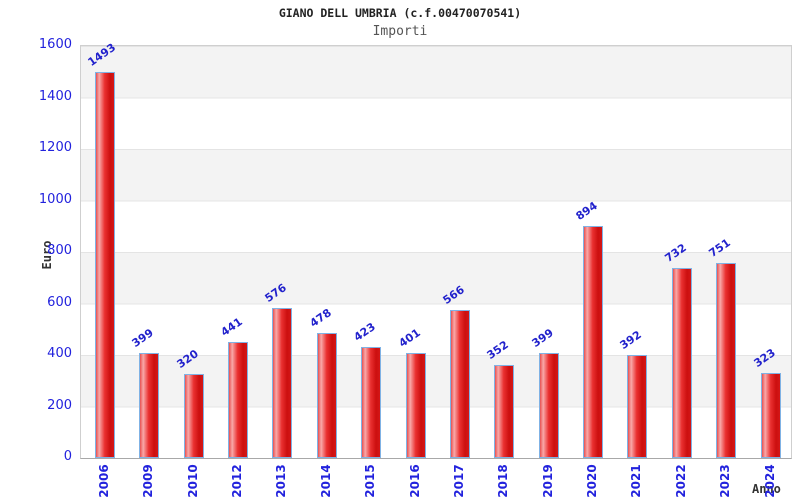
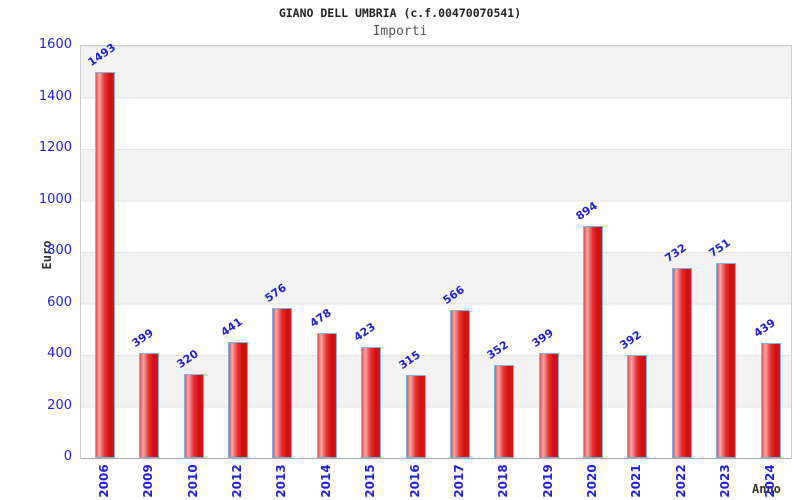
2016: 401 -> 315
2024: 323 -> 439
